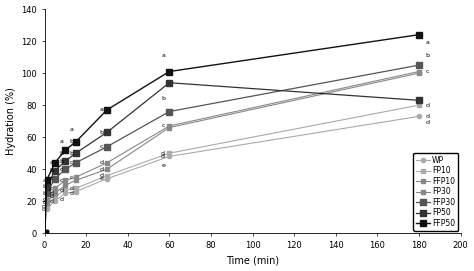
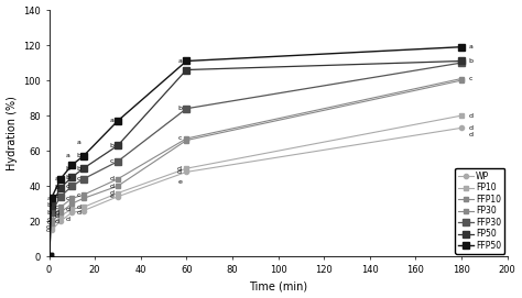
FFP30/60: 76 -> 84
FP50/60: 94 -> 106
FFP50/60: 101 -> 111
FFP30/180: 105 -> 110
FP50/180: 83 -> 111
FFP50/180: 124 -> 119
